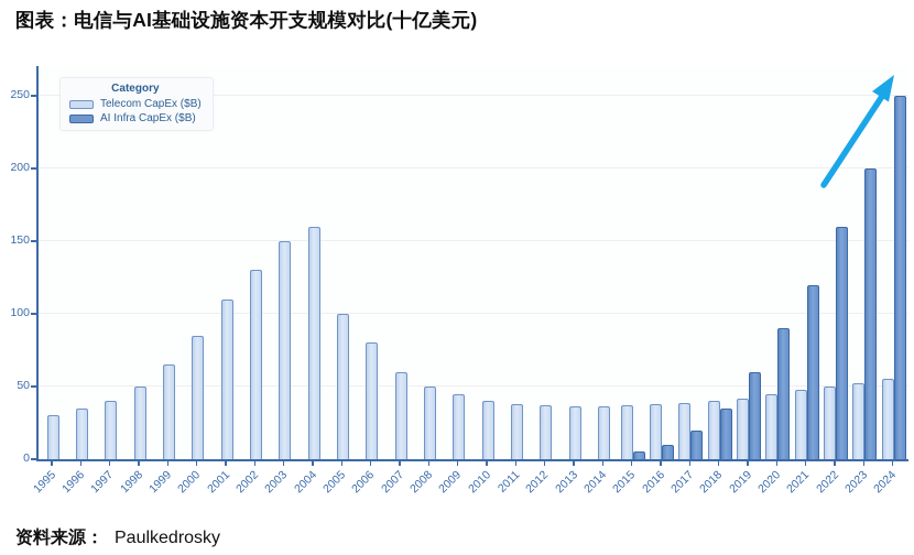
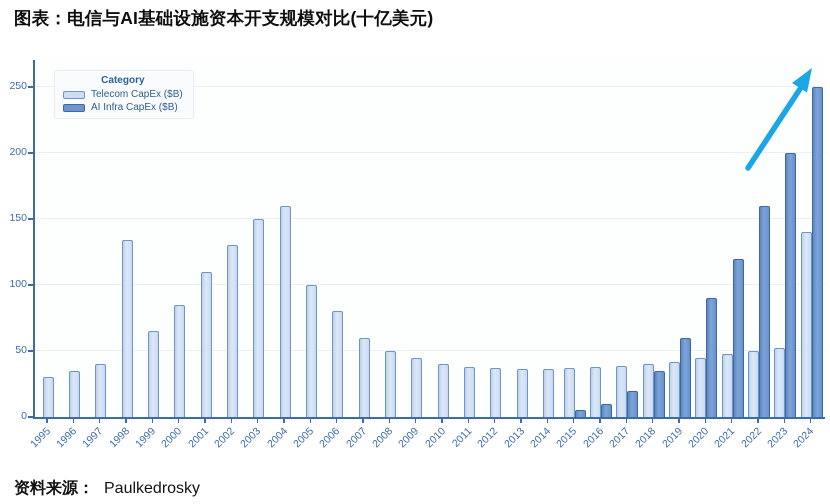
Telecom CapEx ($B)/1998: 50 -> 134
Telecom CapEx ($B)/2024: 55 -> 140
